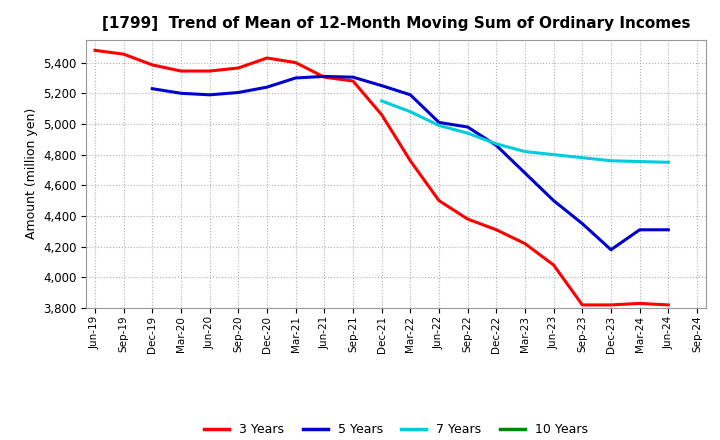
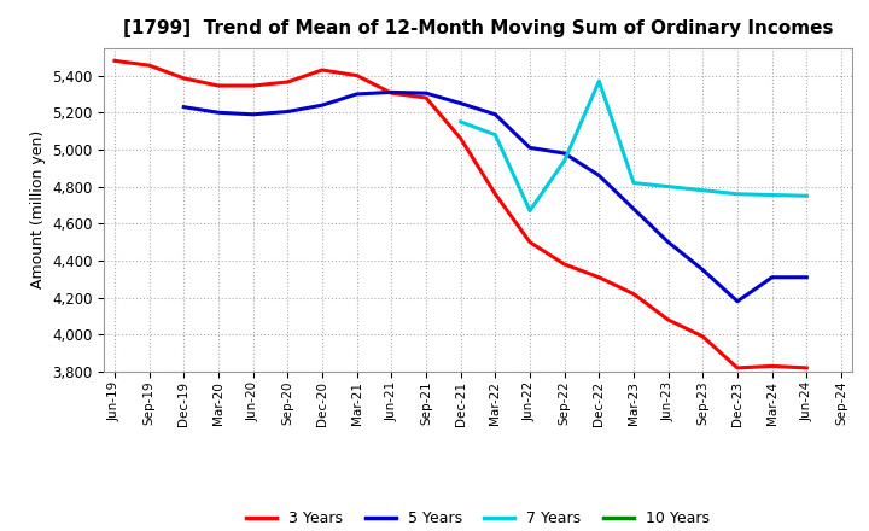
7 Years/Jun-22: 4,990 -> 4,670
7 Years/Dec-22: 4,870 -> 5,370
3 Years/Sep-23: 3,820 -> 3,990
